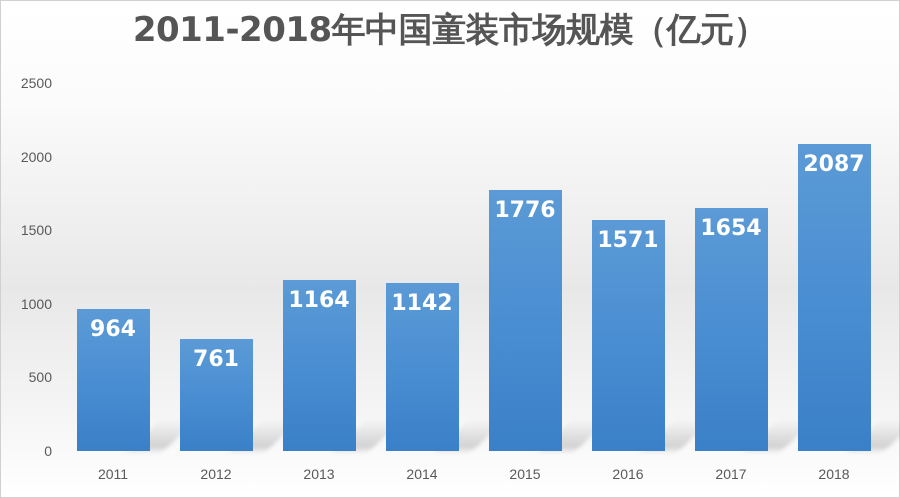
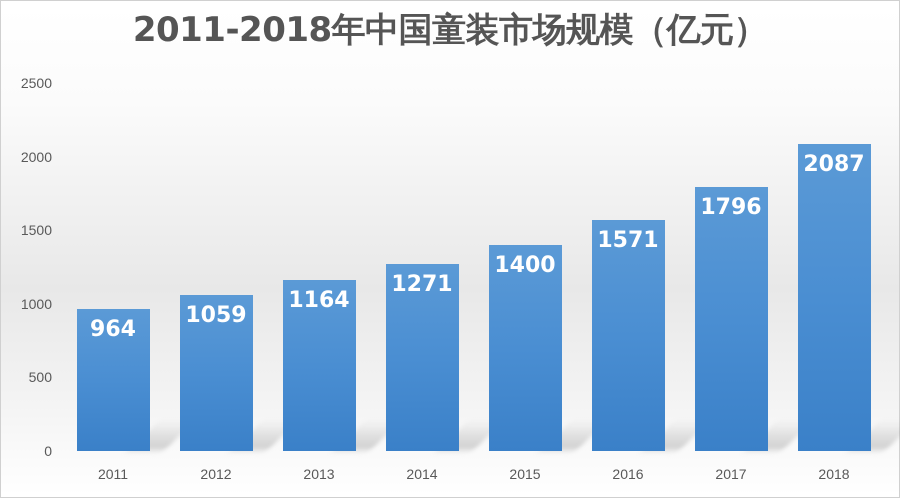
2012: 761 -> 1059
2014: 1142 -> 1271
2015: 1776 -> 1400
2017: 1654 -> 1796
